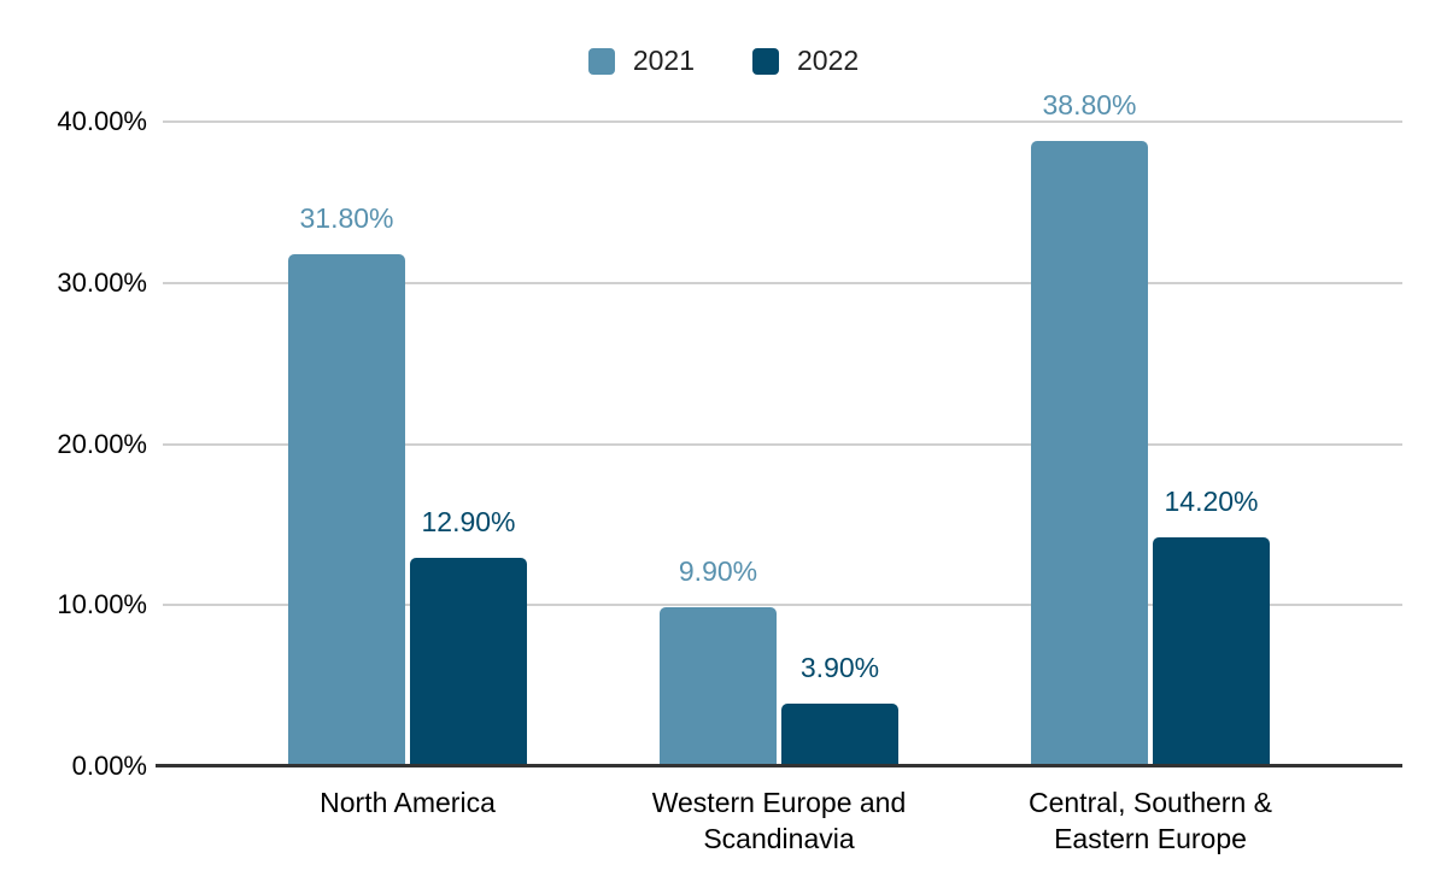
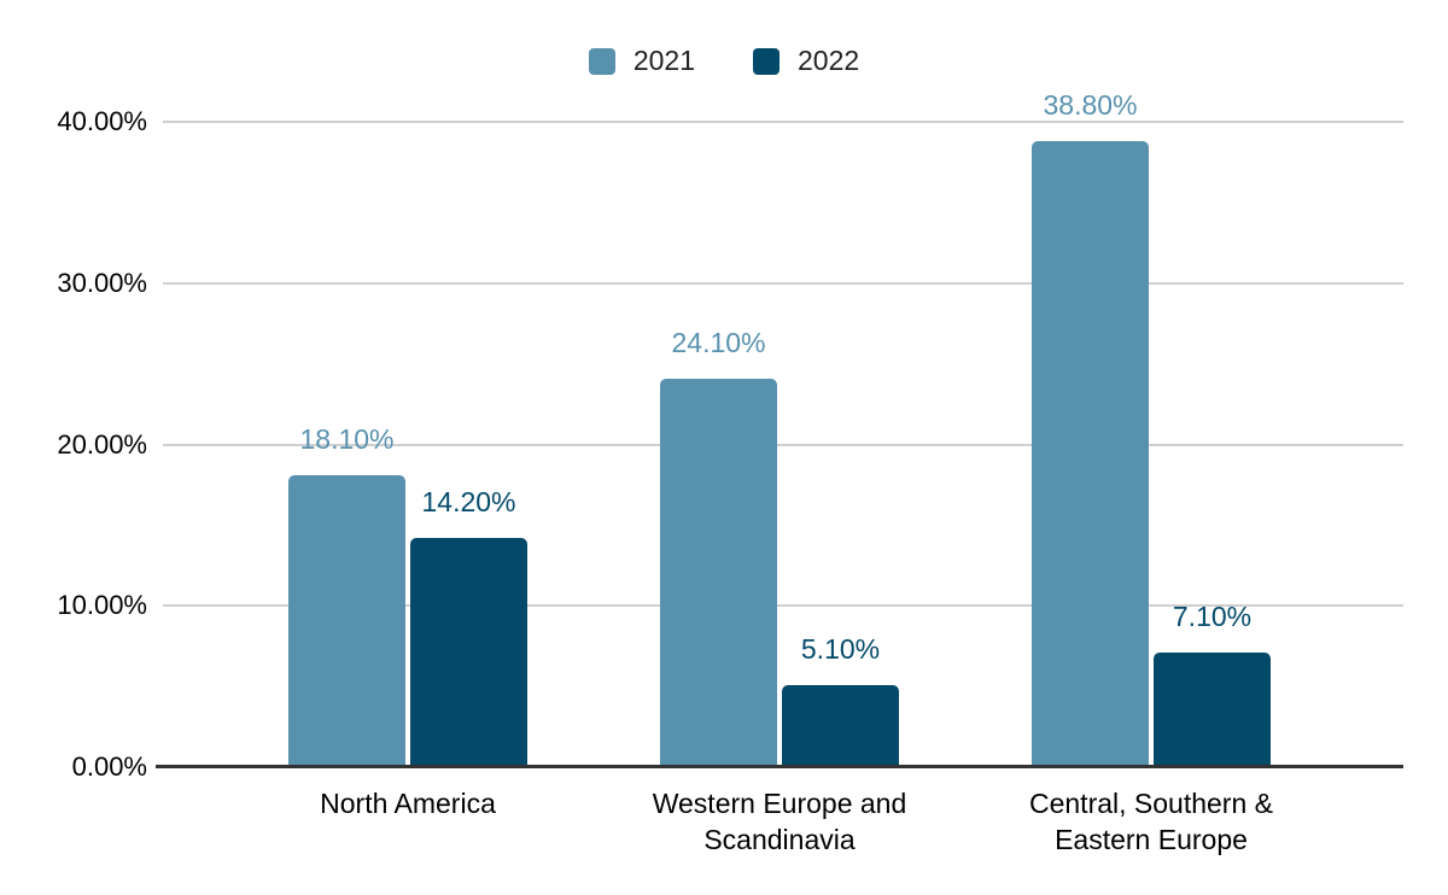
2021/North America: 31.80% -> 18.10%
2022/North America: 12.90% -> 14.20%
2021/Western Europe and Scandinavia: 9.90% -> 24.10%
2022/Western Europe and Scandinavia: 3.90% -> 5.10%
2022/Central, Southern & Eastern Europe: 14.20% -> 7.10%
